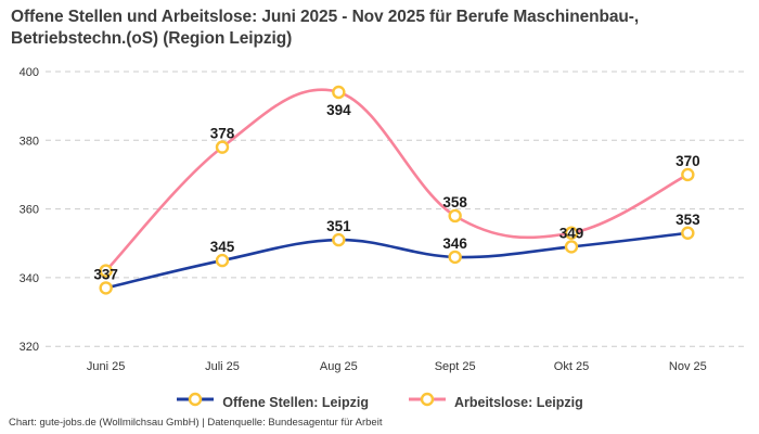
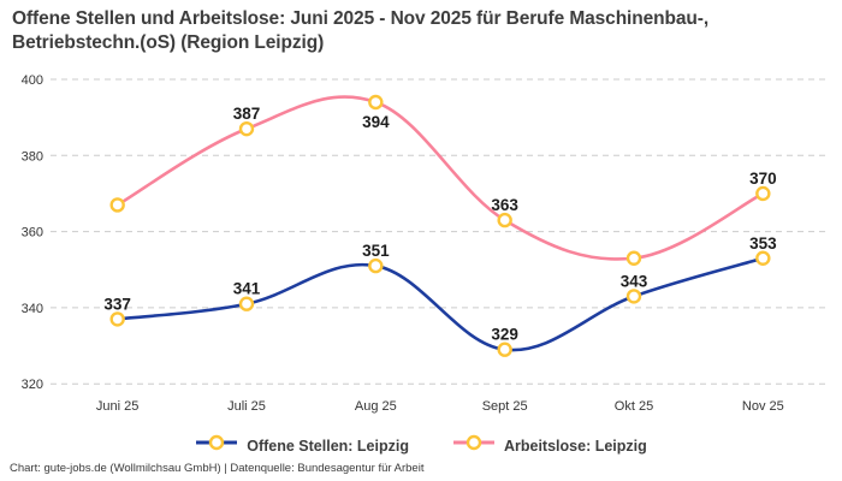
Arbeitslose: Leipzig/Juni 25: 342 -> 367
Offene Stellen: Leipzig/Juli 25: 345 -> 341
Arbeitslose: Leipzig/Juli 25: 378 -> 387
Offene Stellen: Leipzig/Sept 25: 346 -> 329
Arbeitslose: Leipzig/Sept 25: 358 -> 363
Offene Stellen: Leipzig/Okt 25: 349 -> 343
